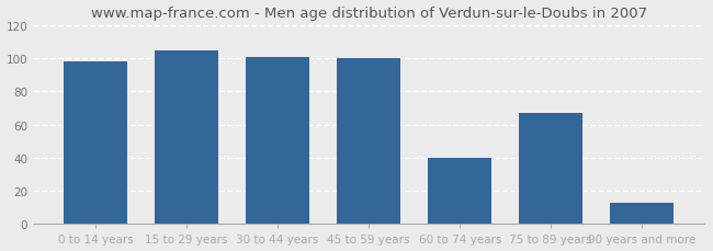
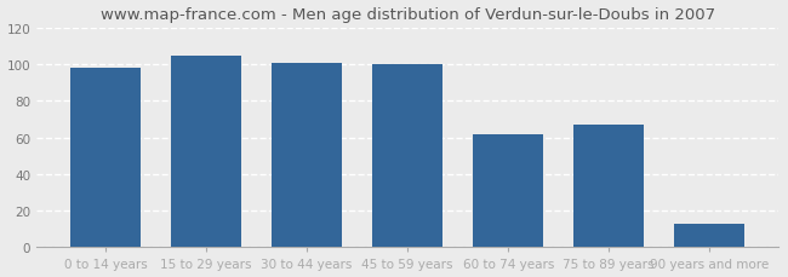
60 to 74 years: 40 -> 62
